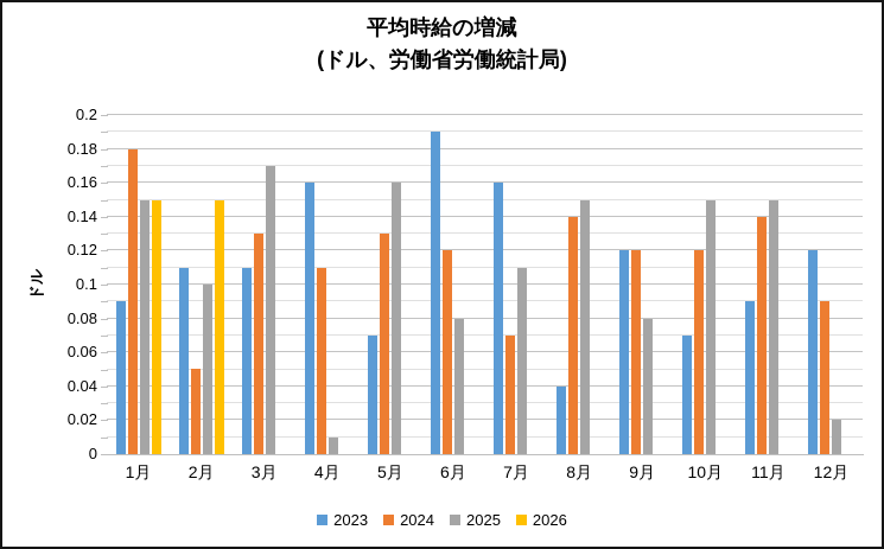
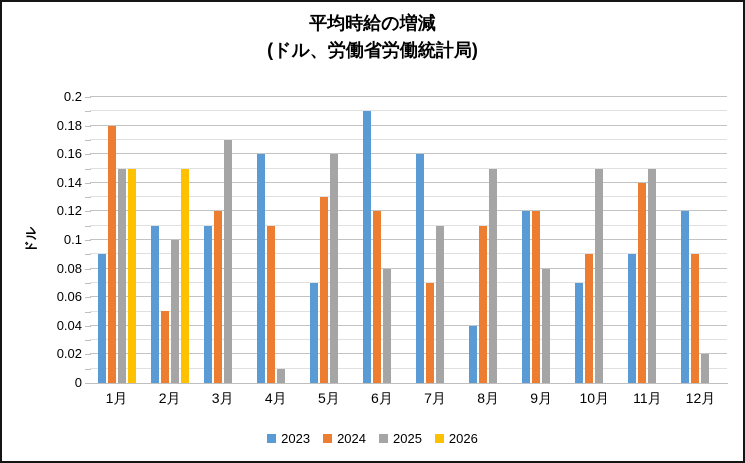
2024/3月: 0.13 -> 0.12
2024/8月: 0.14 -> 0.11
2024/10月: 0.12 -> 0.09
